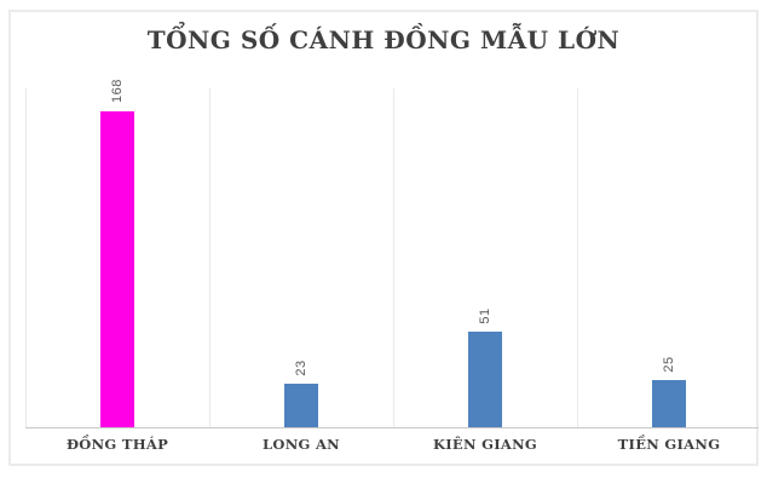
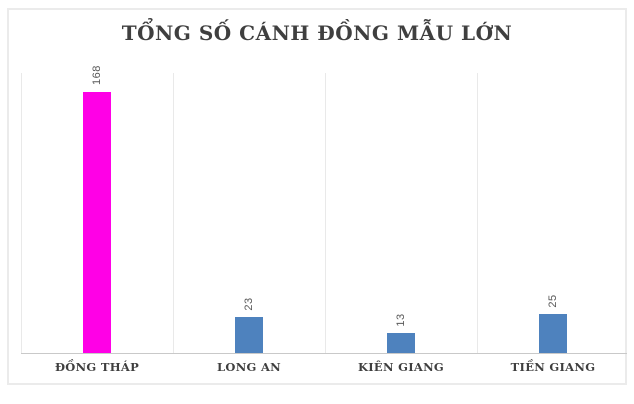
KIÊN GIANG: 51 -> 13
